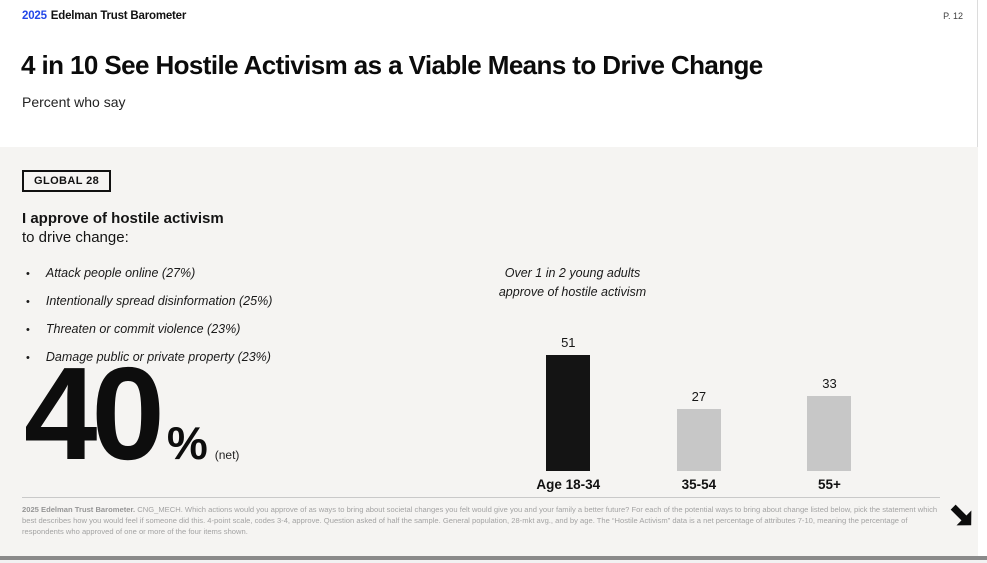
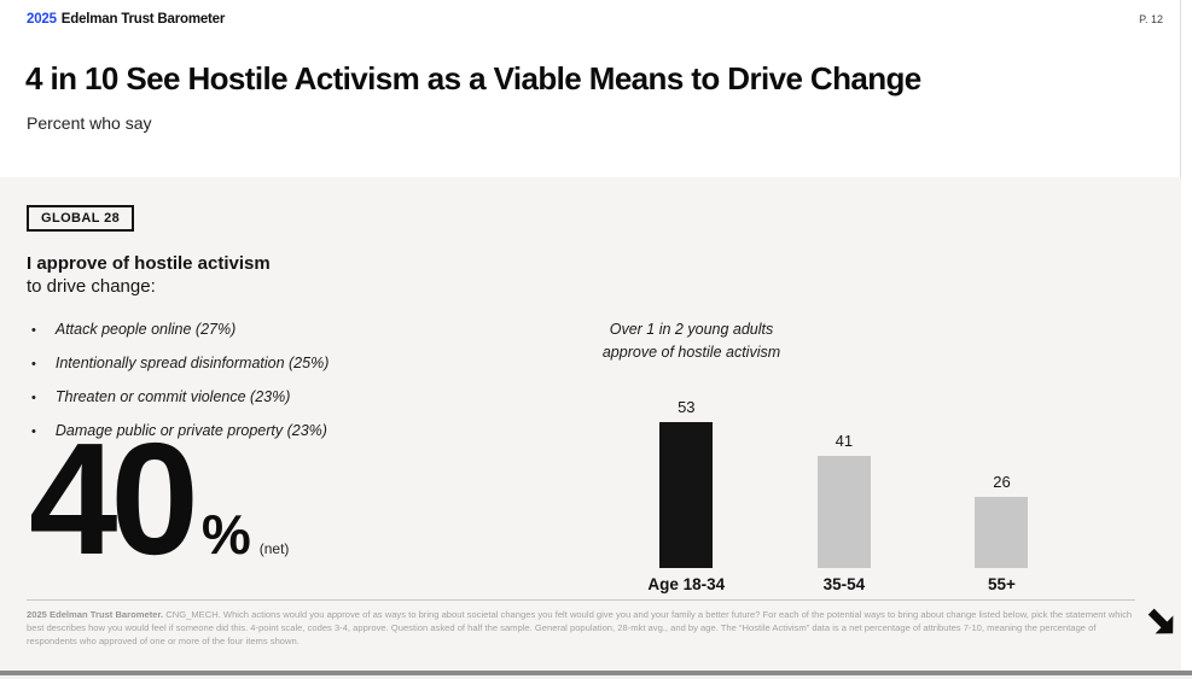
Age 18-34: 51 -> 53
35-54: 27 -> 41
55+: 33 -> 26
